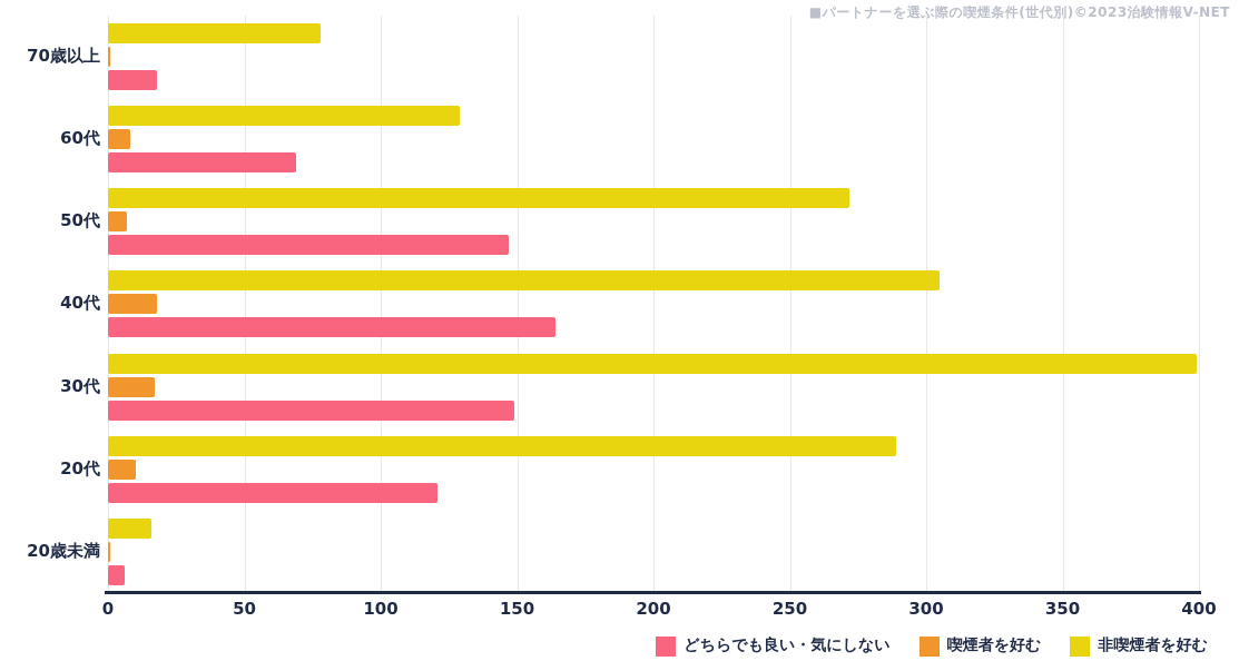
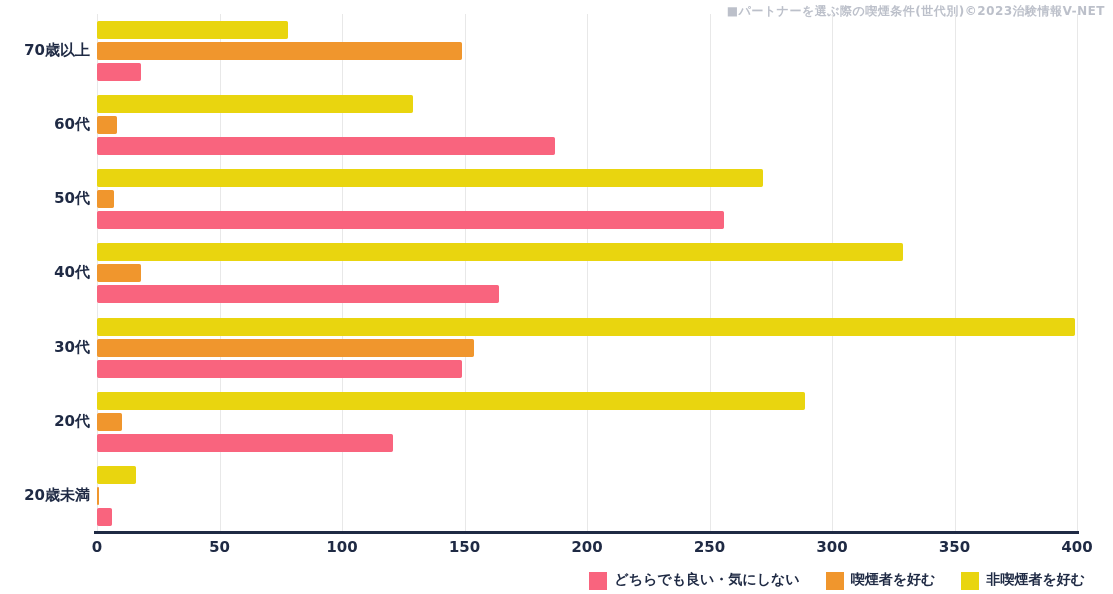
喫煙者を好む/70歳以上: 1 -> 149
どちらでも良い・気にしない/60代: 69 -> 187
どちらでも良い・気にしない/50代: 147 -> 256
非喫煙者を好む/40代: 305 -> 329
喫煙者を好む/30代: 17 -> 154
